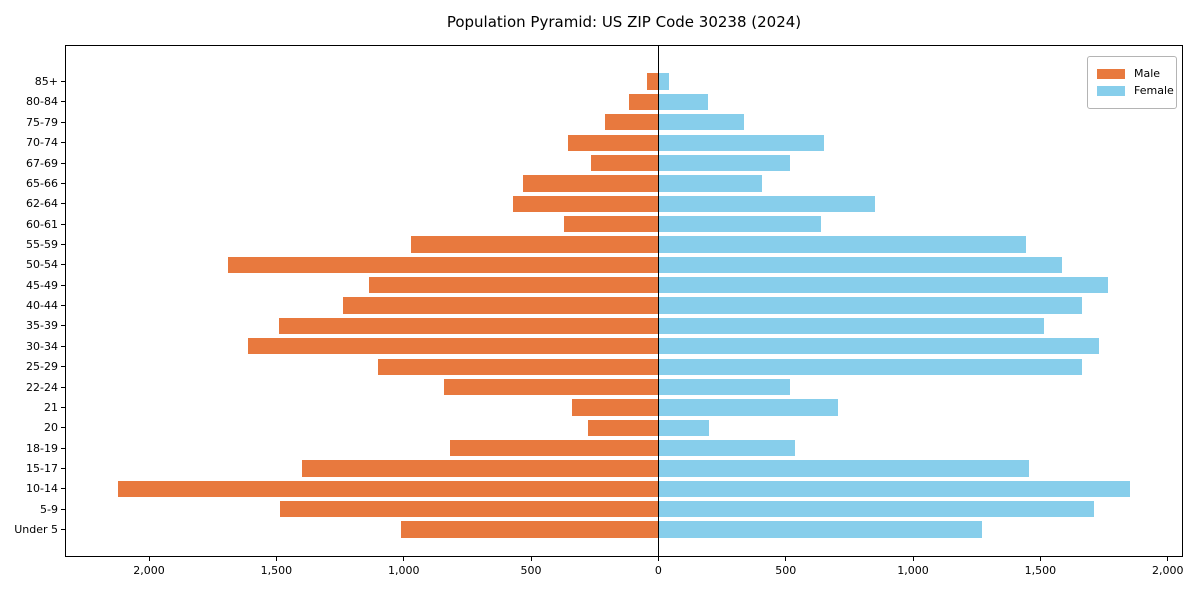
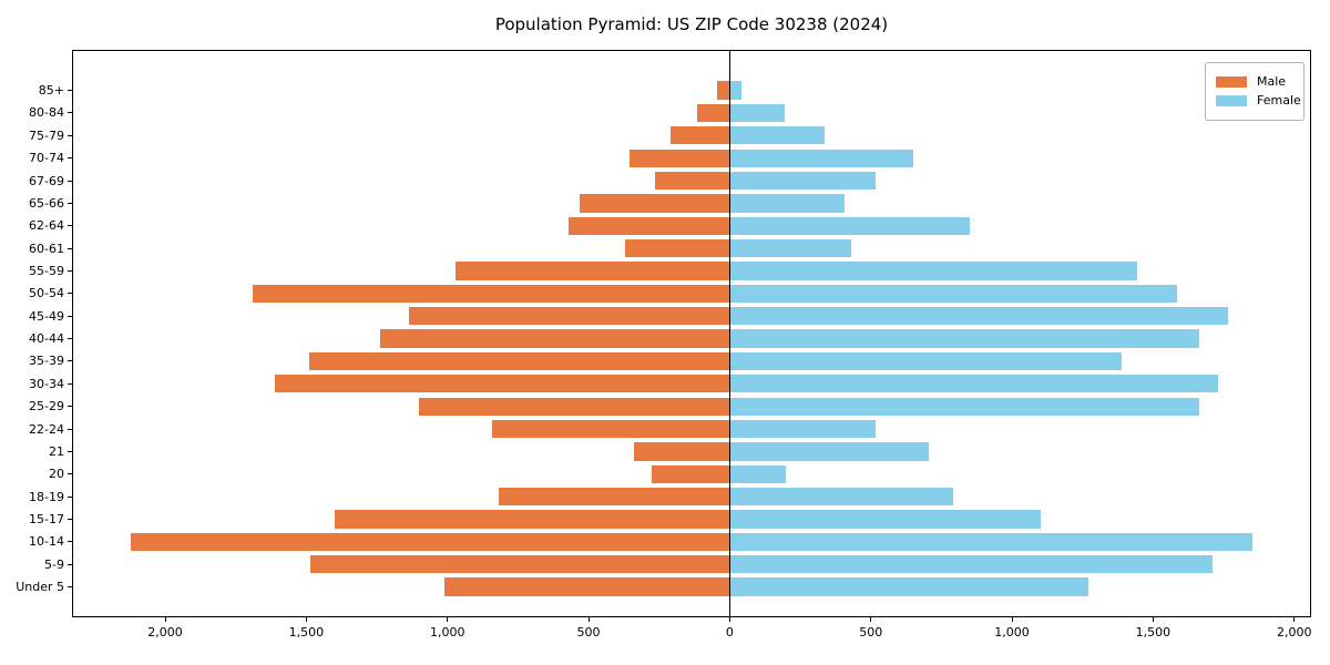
Female/60-61: 640 -> 430
Female/35-39: 1520 -> 1390
Female/18-19: 540 -> 790
Female/15-17: 1460 -> 1100
